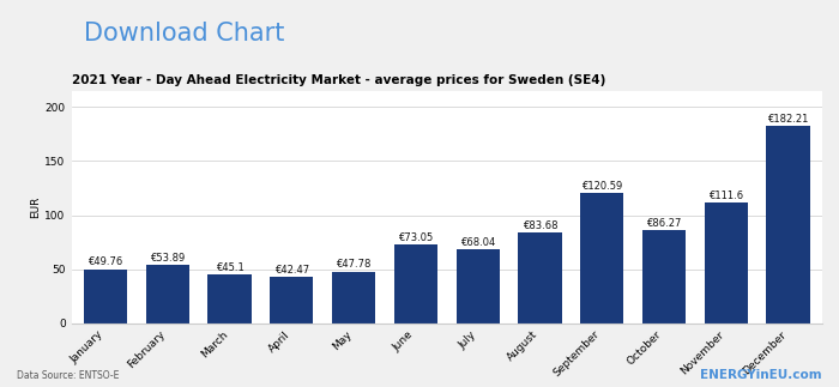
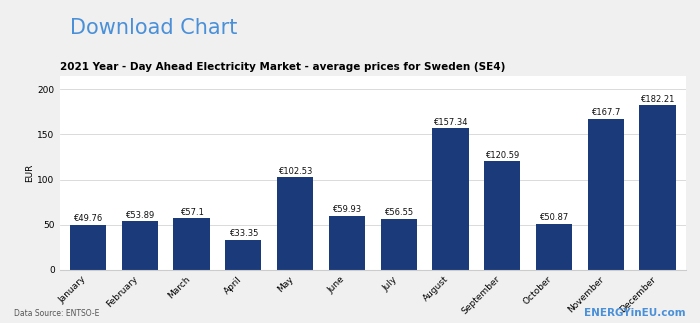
March: €45.1 -> €57.1
April: €42.47 -> €33.35
May: €47.78 -> €102.53
June: €73.05 -> €59.93
July: €68.04 -> €56.55
August: €83.68 -> €157.34
October: €86.27 -> €50.87
November: €111.6 -> €167.7
